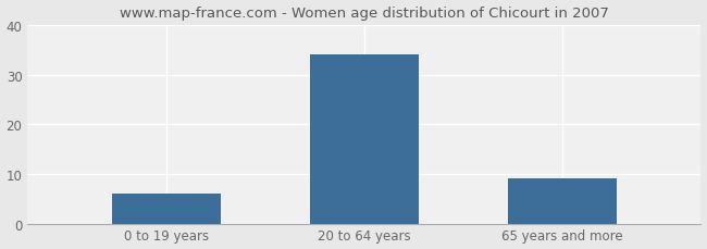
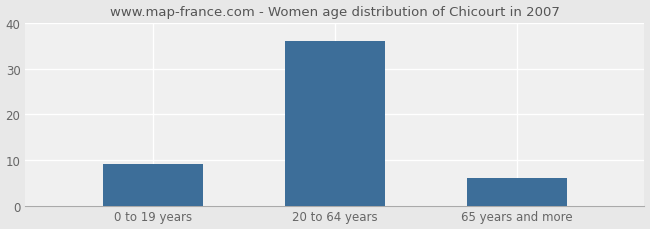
0 to 19 years: 6 -> 9
20 to 64 years: 34 -> 36
65 years and more: 9 -> 6
